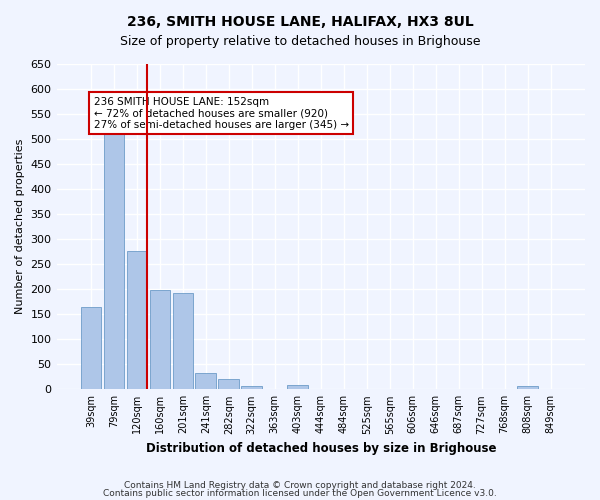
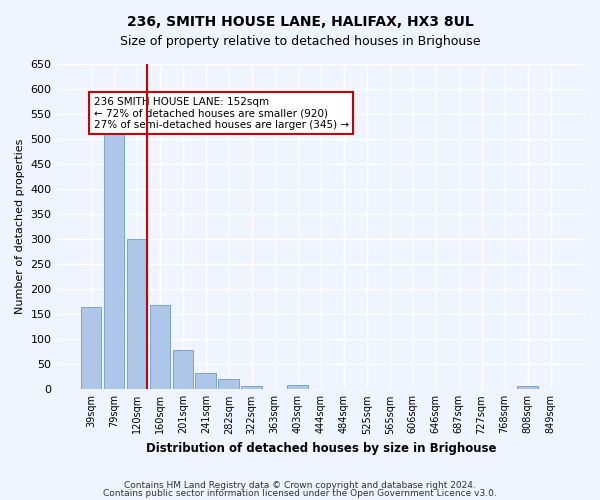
120sqm: 276 -> 300
160sqm: 198 -> 168
201sqm: 192 -> 78
